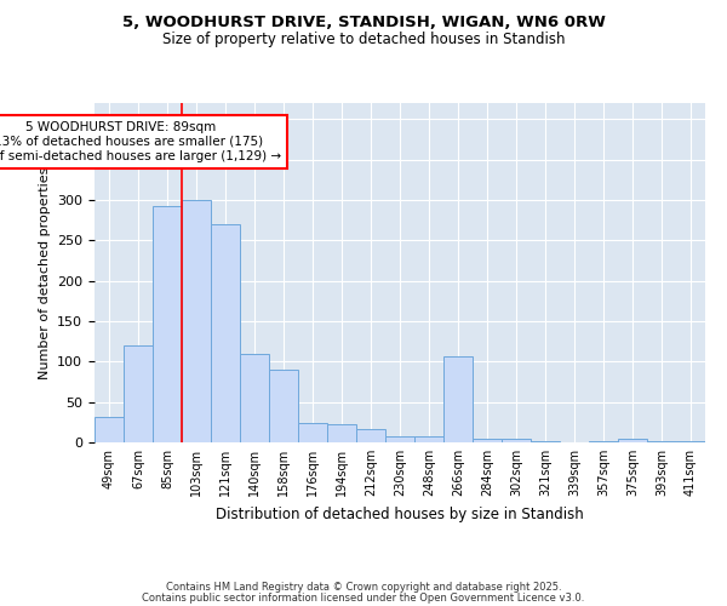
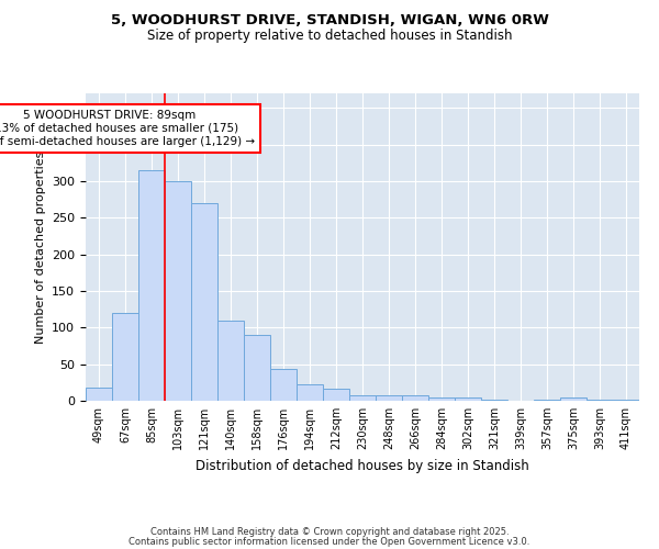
49sqm: 32 -> 18
85sqm: 292 -> 315
176sqm: 24 -> 43
266sqm: 106 -> 7
